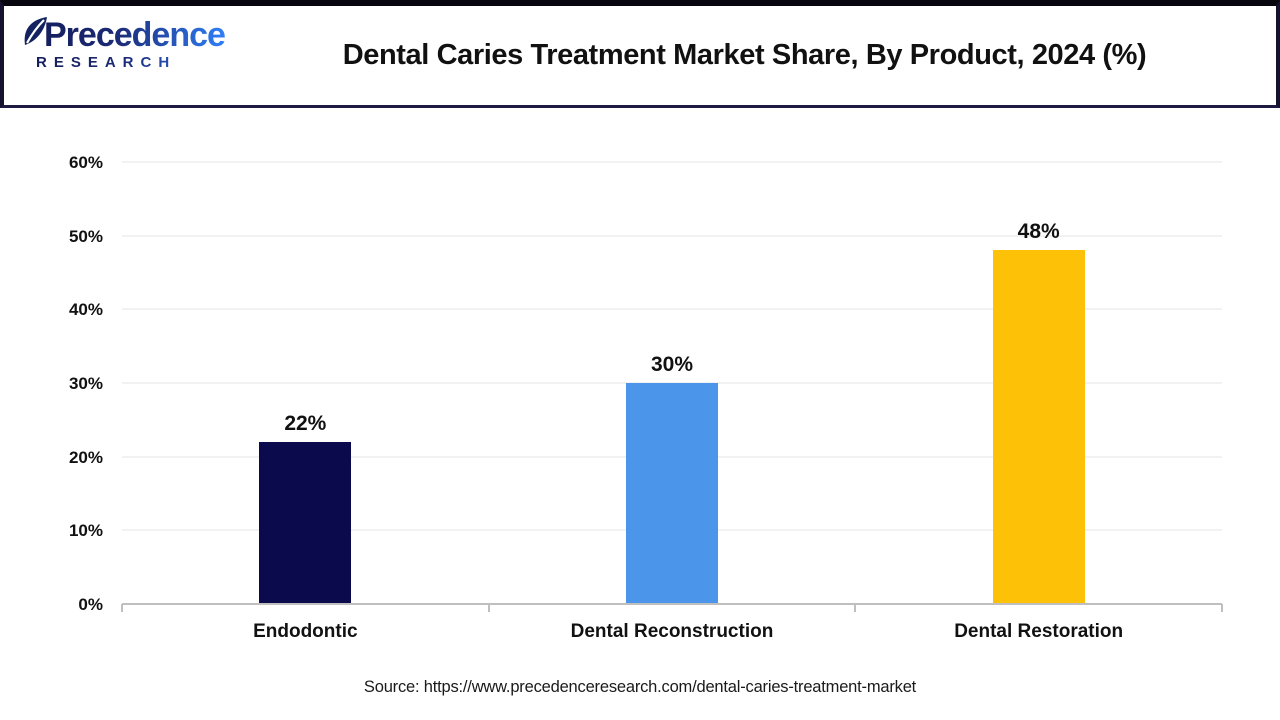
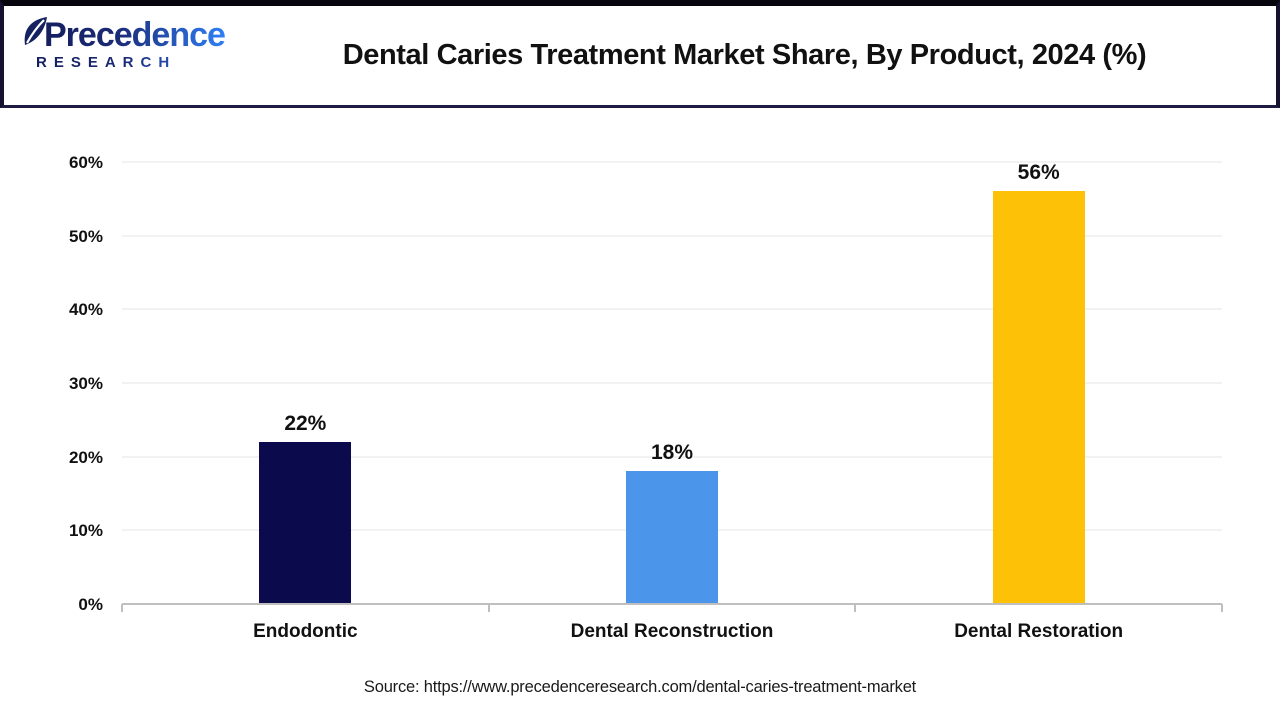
Dental Reconstruction: 30% -> 18%
Dental Restoration: 48% -> 56%
